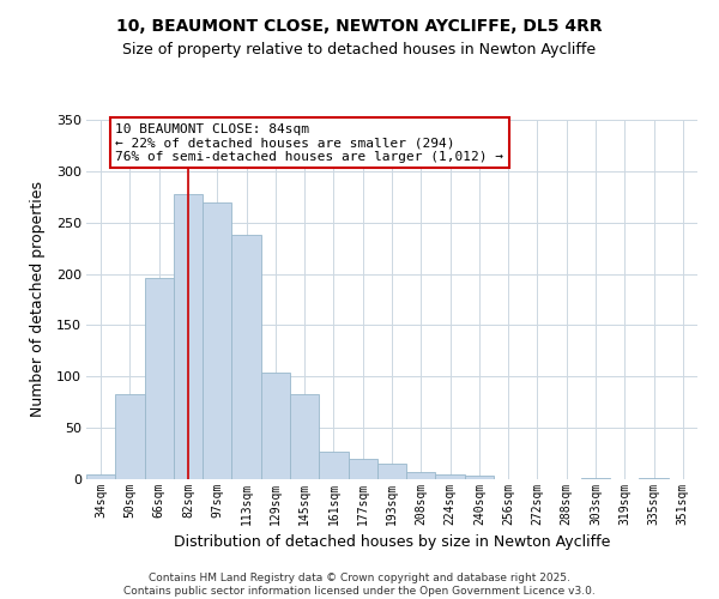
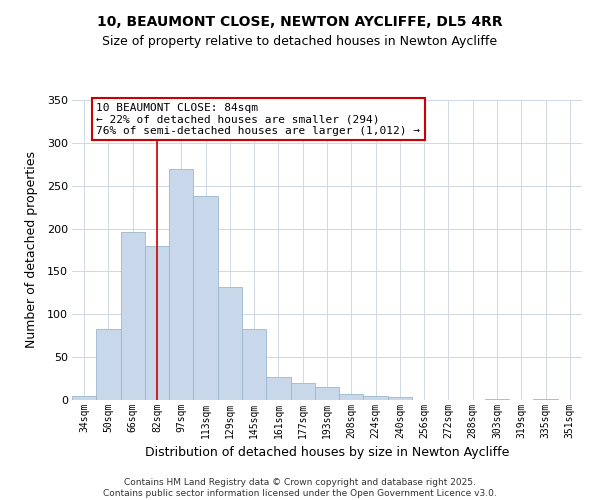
82sqm: 278 -> 180
129sqm: 104 -> 132
